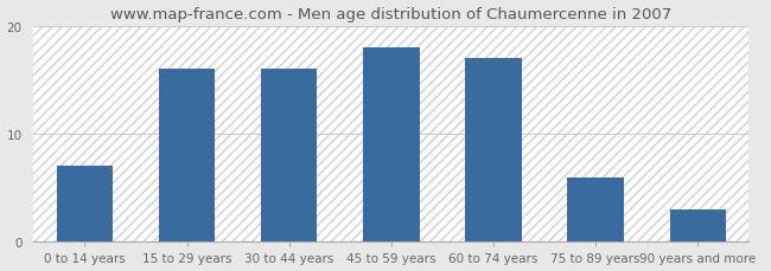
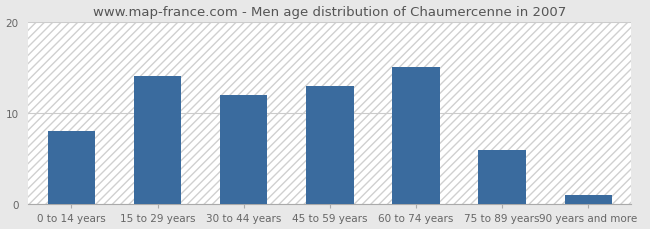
0 to 14 years: 7 -> 8
15 to 29 years: 16 -> 14
30 to 44 years: 16 -> 12
45 to 59 years: 18 -> 13
60 to 74 years: 17 -> 15
90 years and more: 3 -> 1
